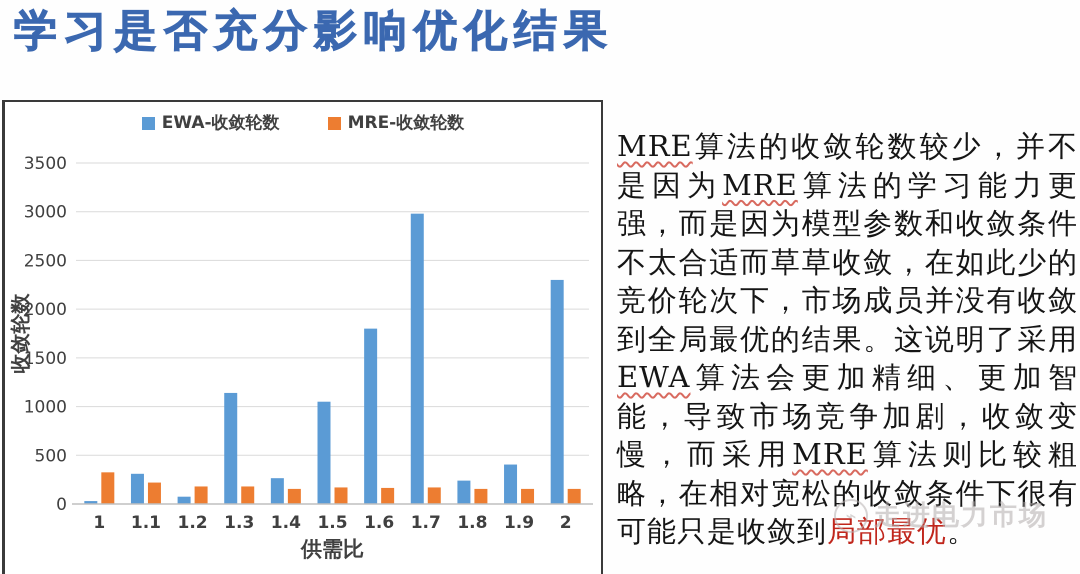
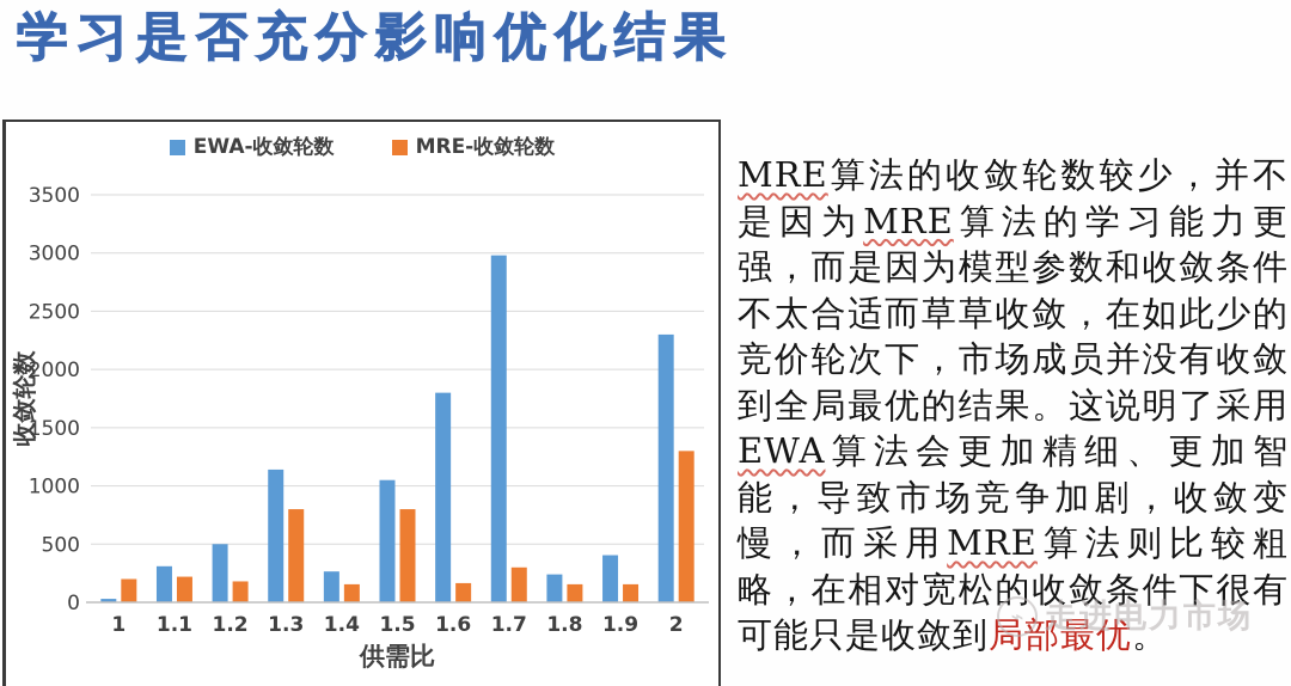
MRE-收敛轮数/1: 300 -> 200
EWA-收敛轮数/1.2: 100 -> 500
MRE-收敛轮数/1.3: 200 -> 800
MRE-收敛轮数/1.5: 200 -> 800
MRE-收敛轮数/1.7: 200 -> 300
MRE-收敛轮数/2: 200 -> 1300
